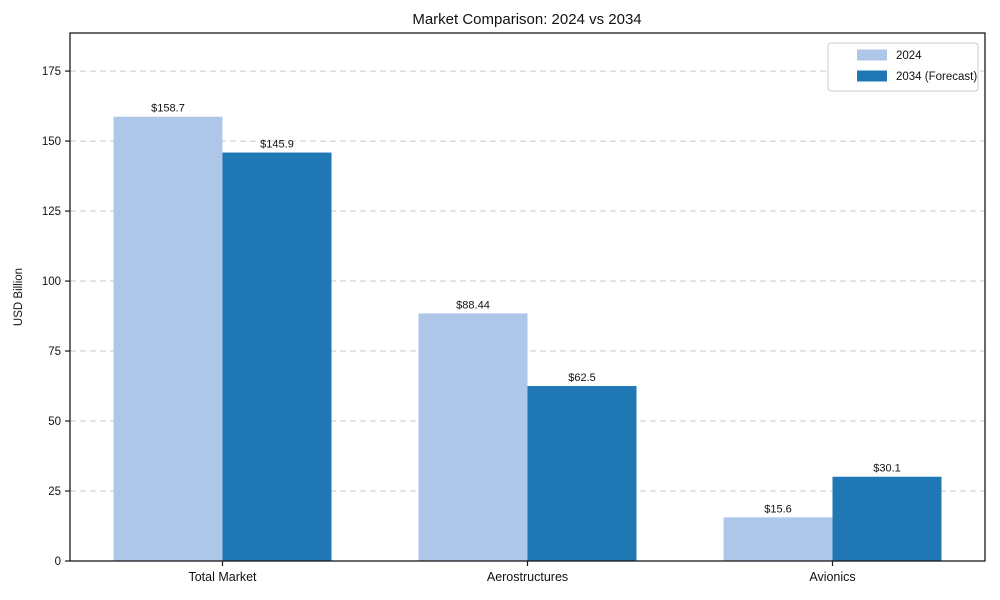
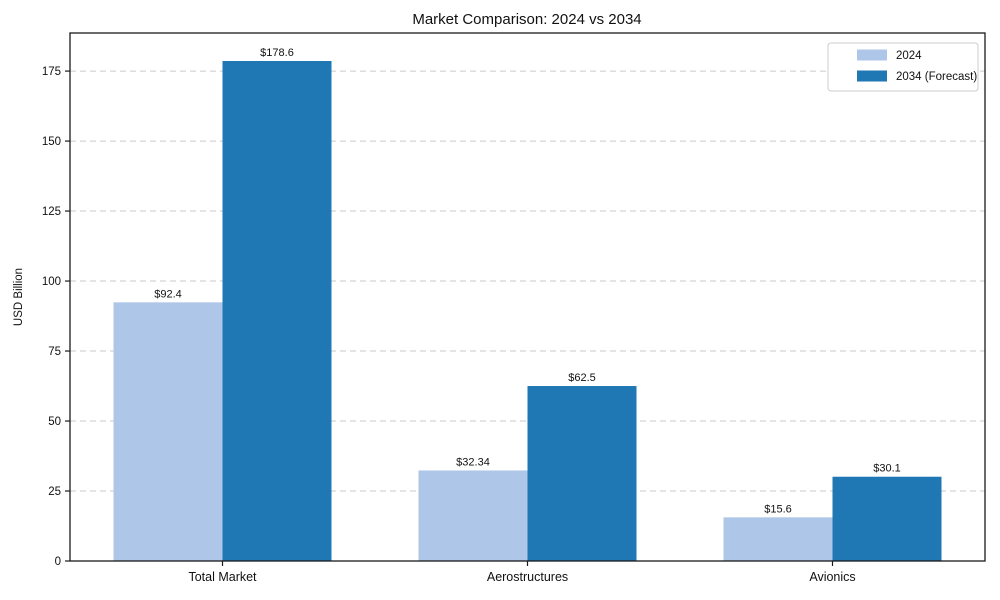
2024/Total Market: $158.7 -> $92.4
2034 (Forecast)/Total Market: $145.9 -> $178.6
2024/Aerostructures: $88.44 -> $32.34
